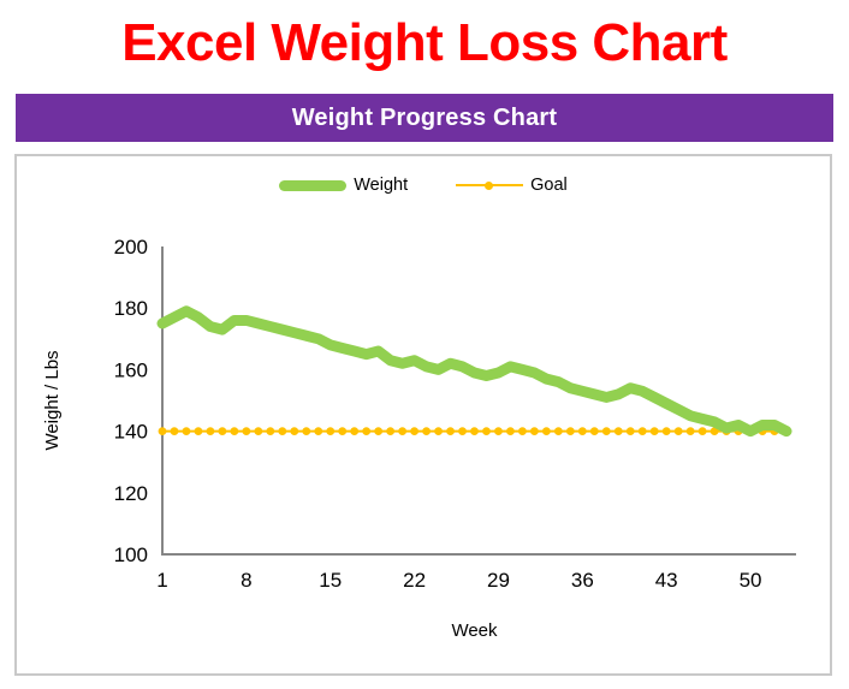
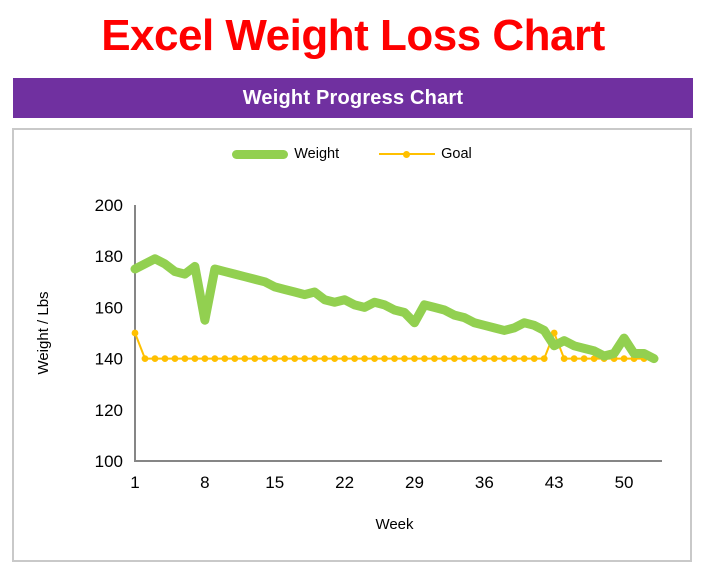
Goal/1: 140 -> 150
Weight/8: 176 -> 155
Weight/29: 159 -> 154
Weight/43: 149 -> 145
Goal/43: 140 -> 150
Weight/50: 140 -> 148
